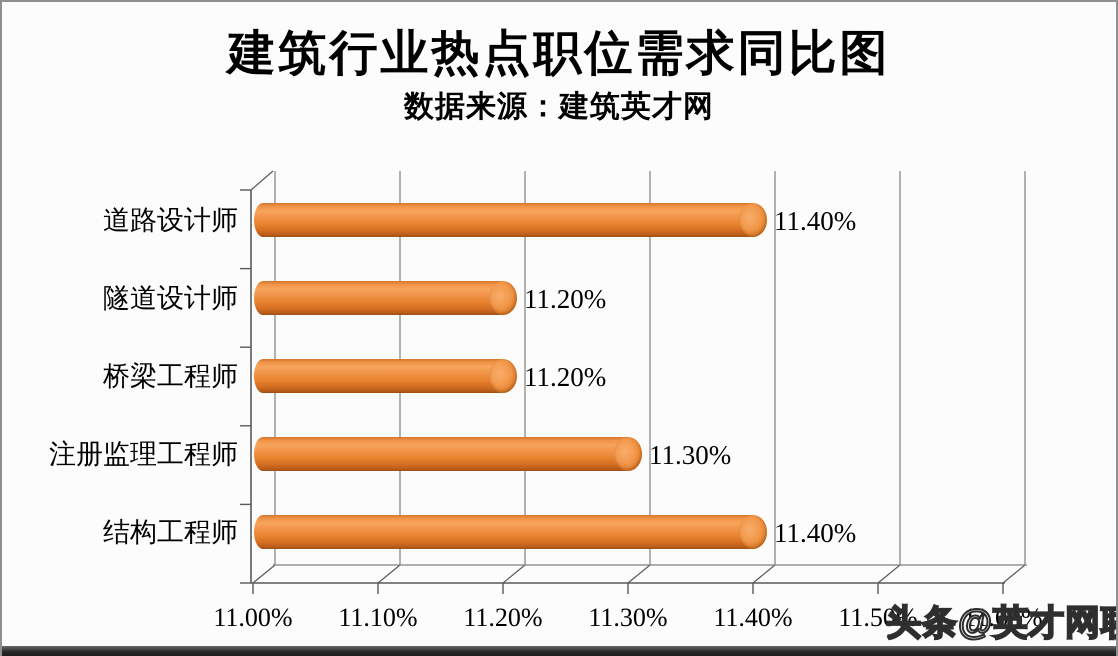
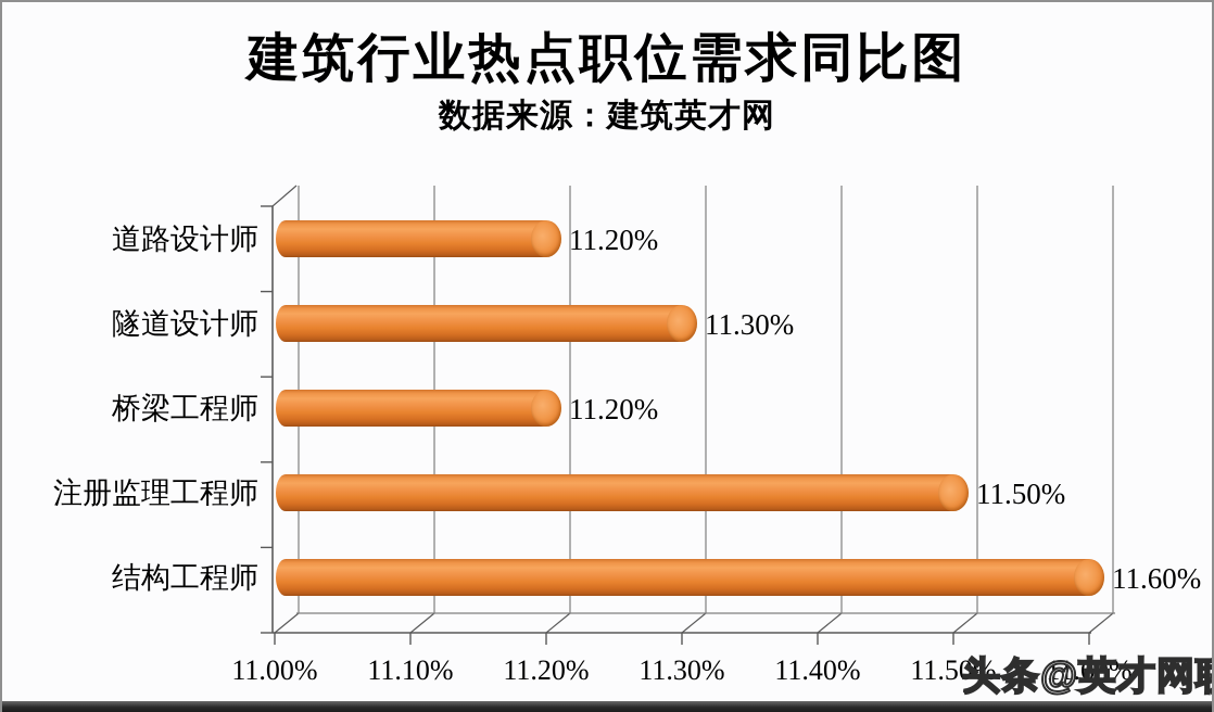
道路设计师: 11.40% -> 11.20%
隧道设计师: 11.20% -> 11.30%
注册监理工程师: 11.30% -> 11.50%
结构工程师: 11.40% -> 11.60%
